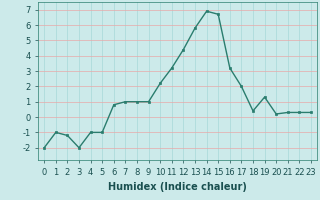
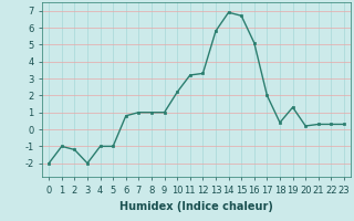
12: 4.4 -> 3.3
16: 3.2 -> 5.1
